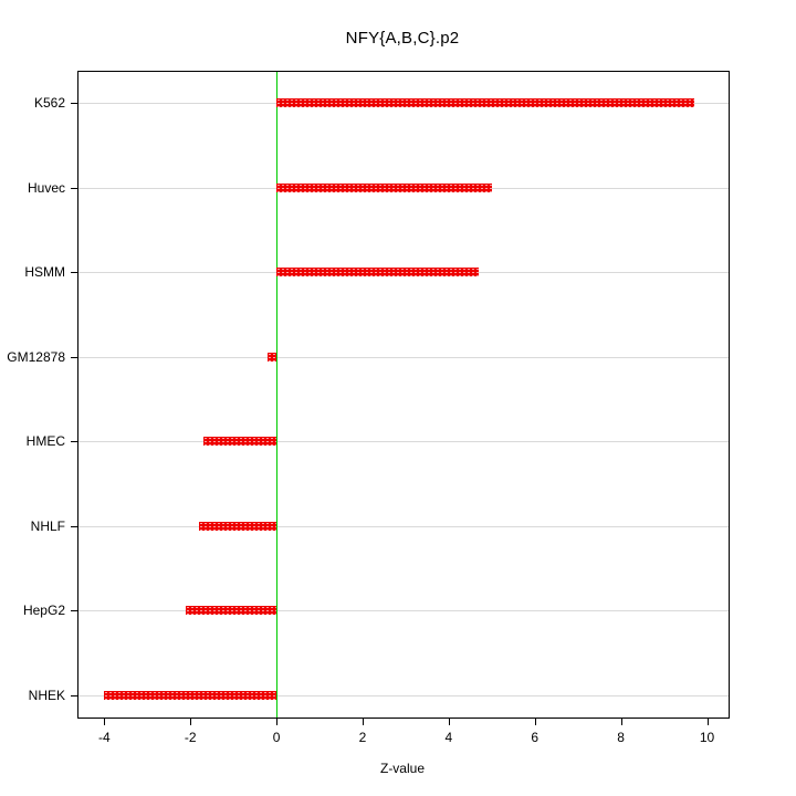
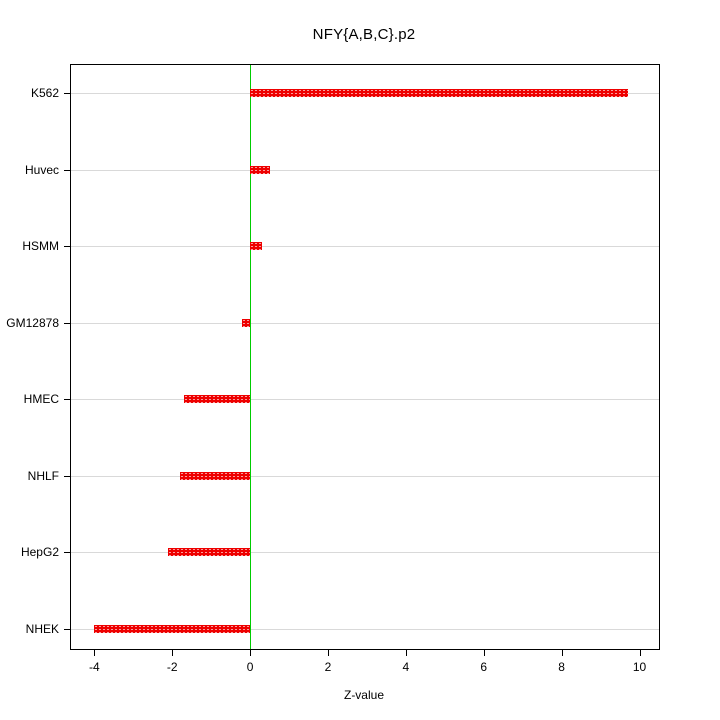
Huvec: 5.0 -> 0.5
HSMM: 4.7 -> 0.3
